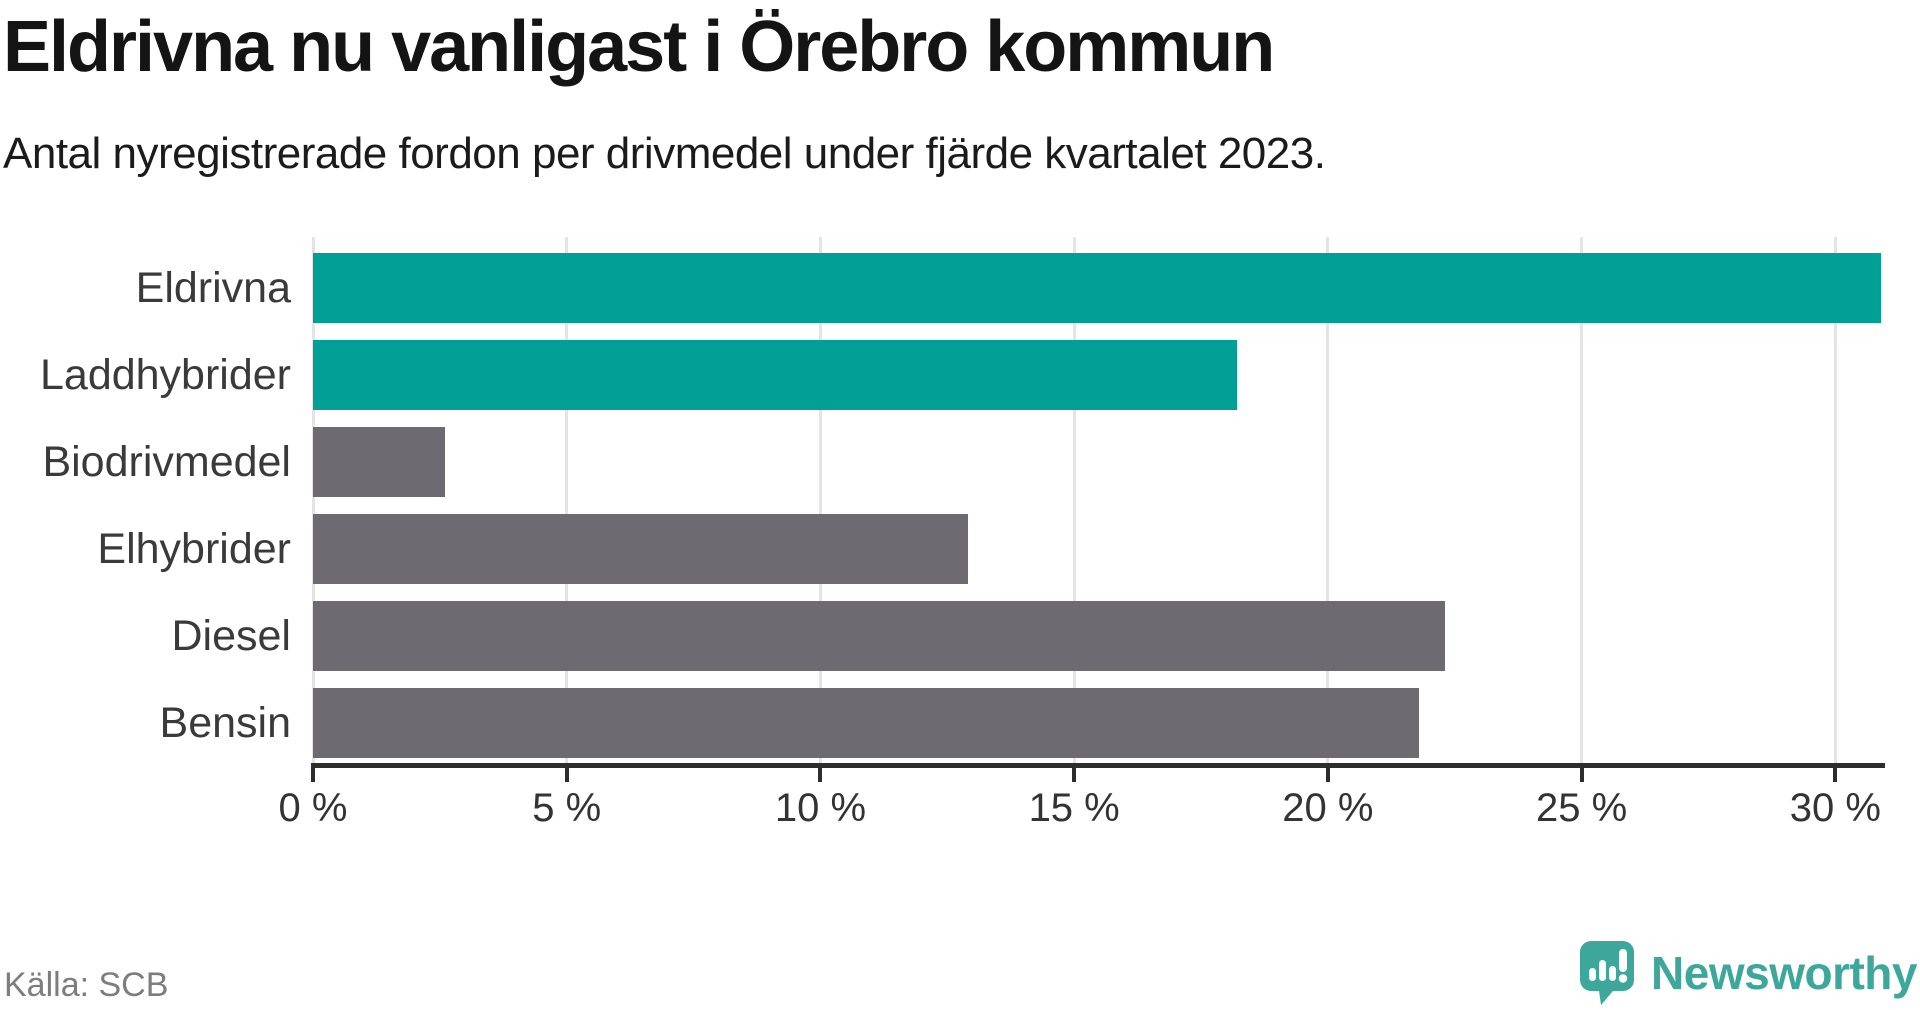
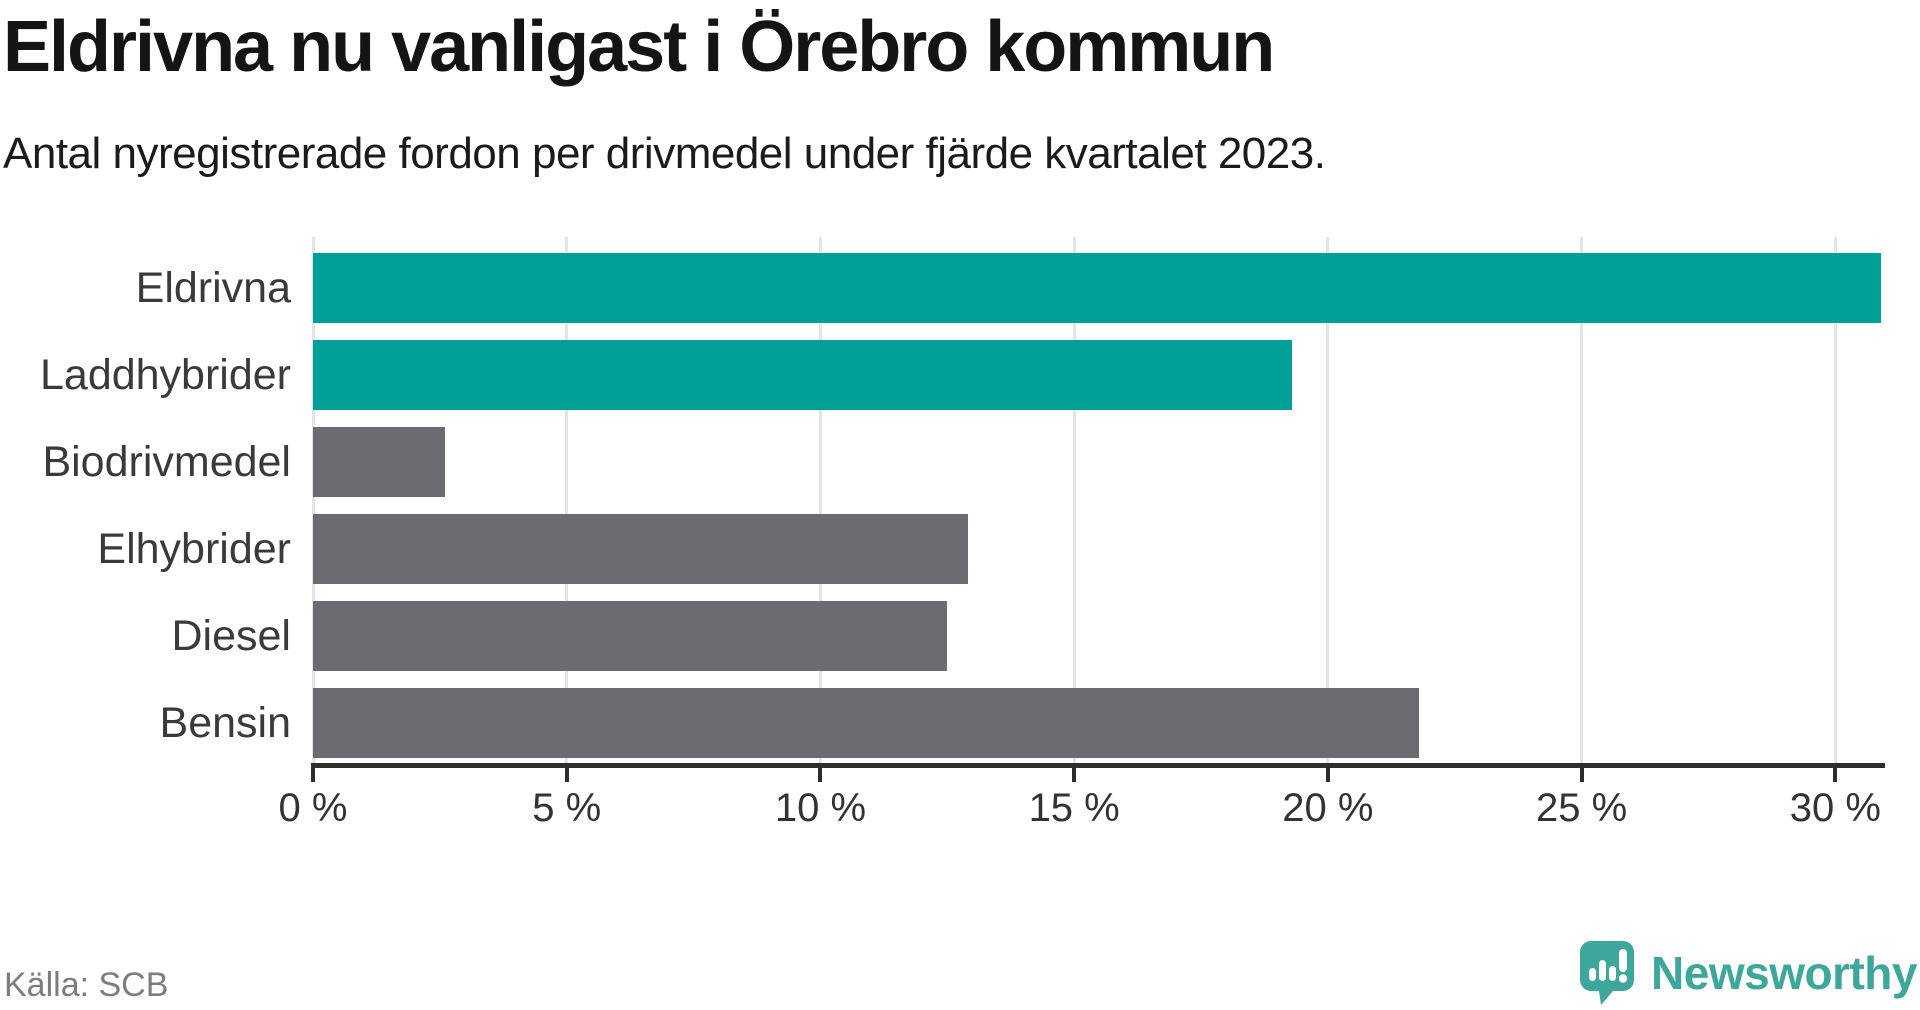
Laddhybrider: 18.2% -> 19.3%
Diesel: 22.3% -> 12.5%
